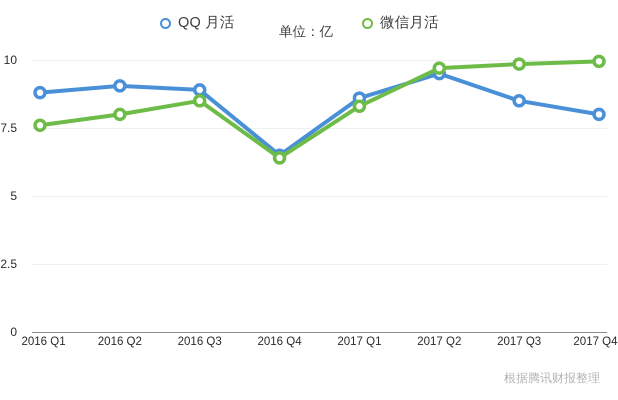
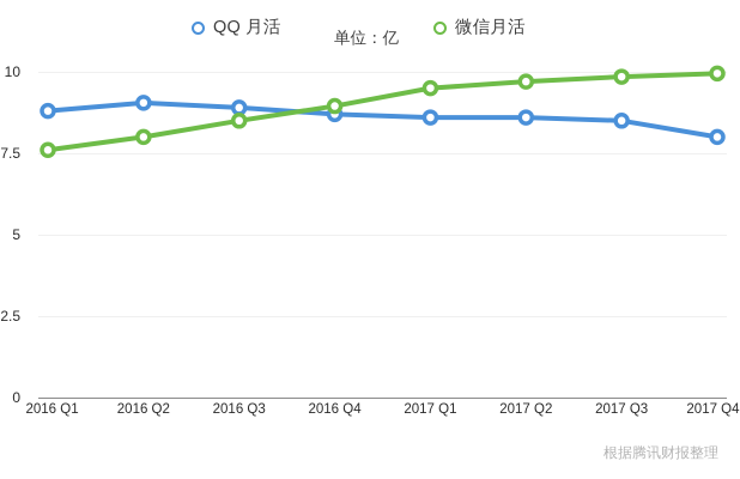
QQ 月活/2016 Q4: 6.5 -> 8.7
微信月活/2016 Q4: 6.4 -> 8.9
微信月活/2017 Q1: 8.3 -> 9.5
QQ 月活/2017 Q2: 9.5 -> 8.6
